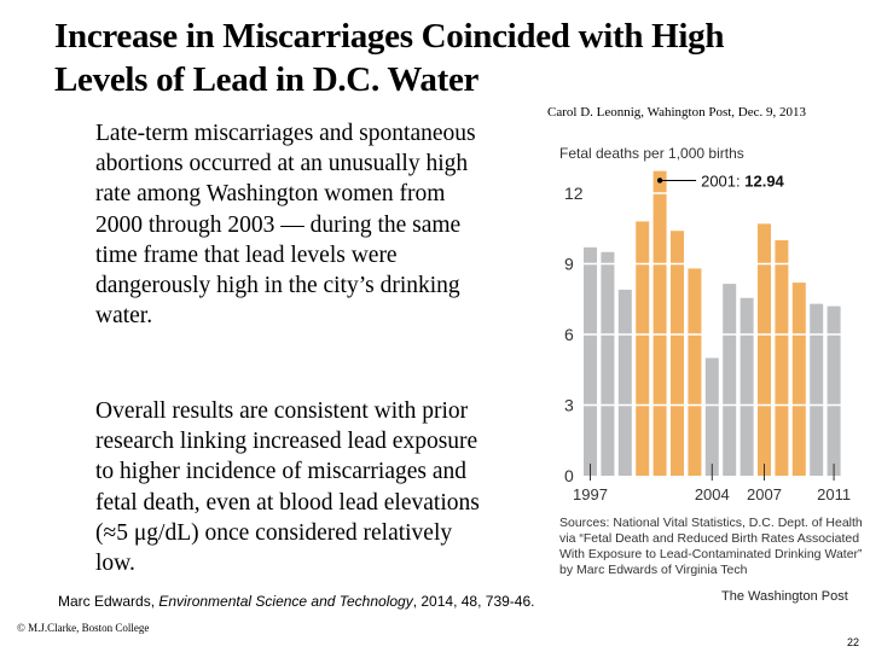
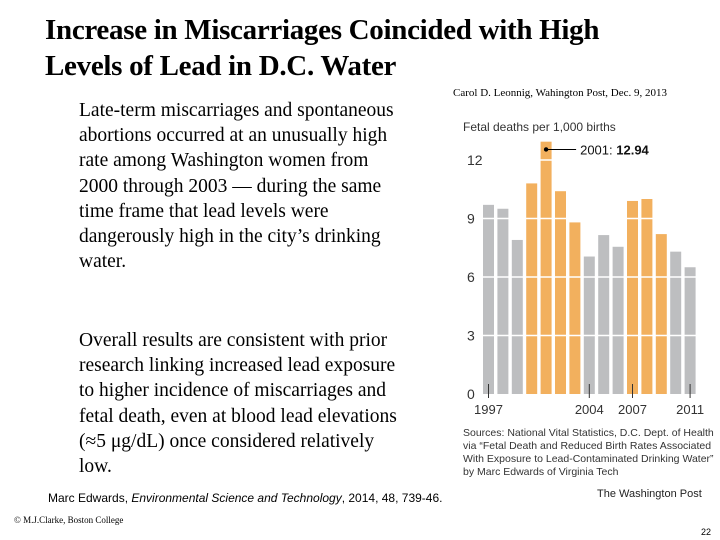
2004: 5.0 -> 7.0
2007: 10.7 -> 9.9
2011: 7.2 -> 6.5
